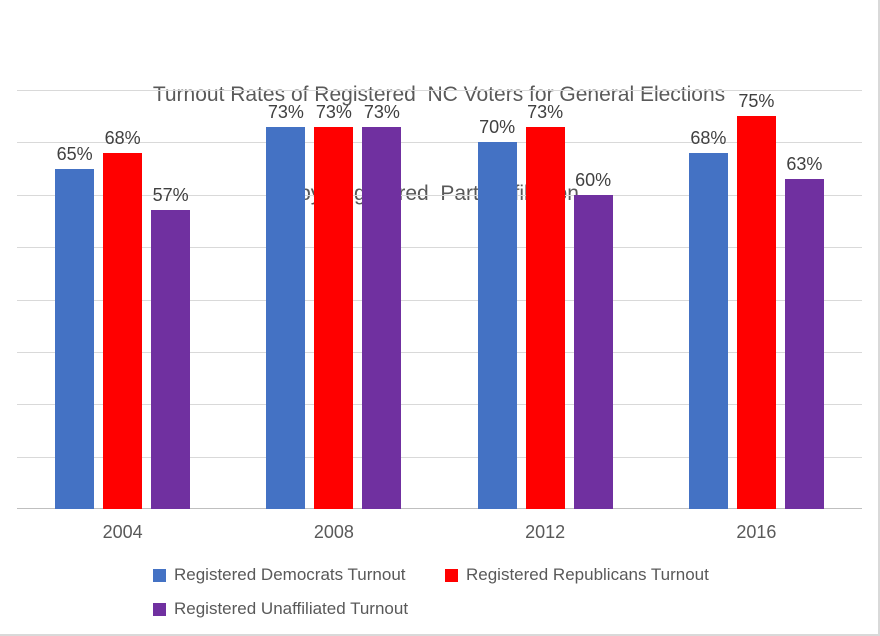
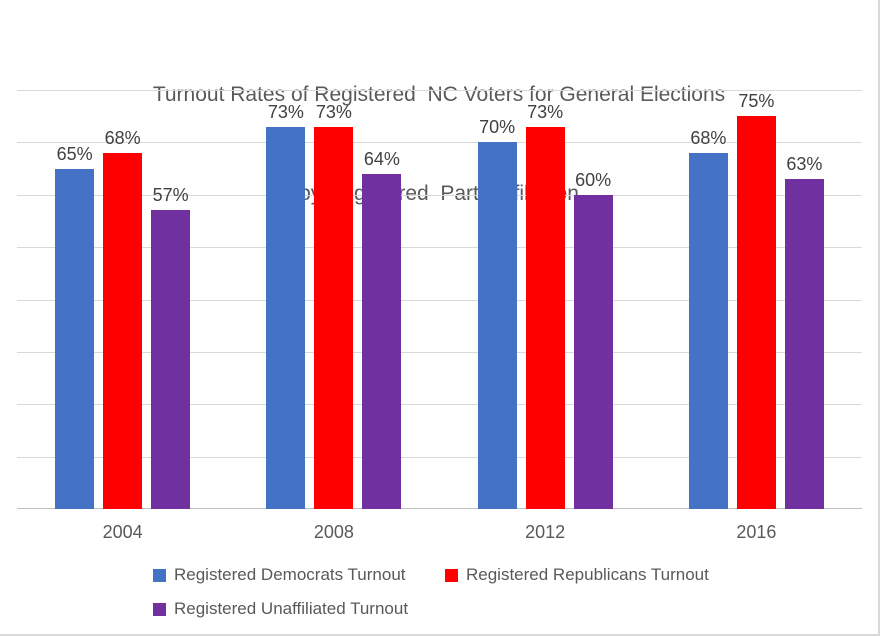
Registered Unaffiliated Turnout/2008: 73% -> 64%
